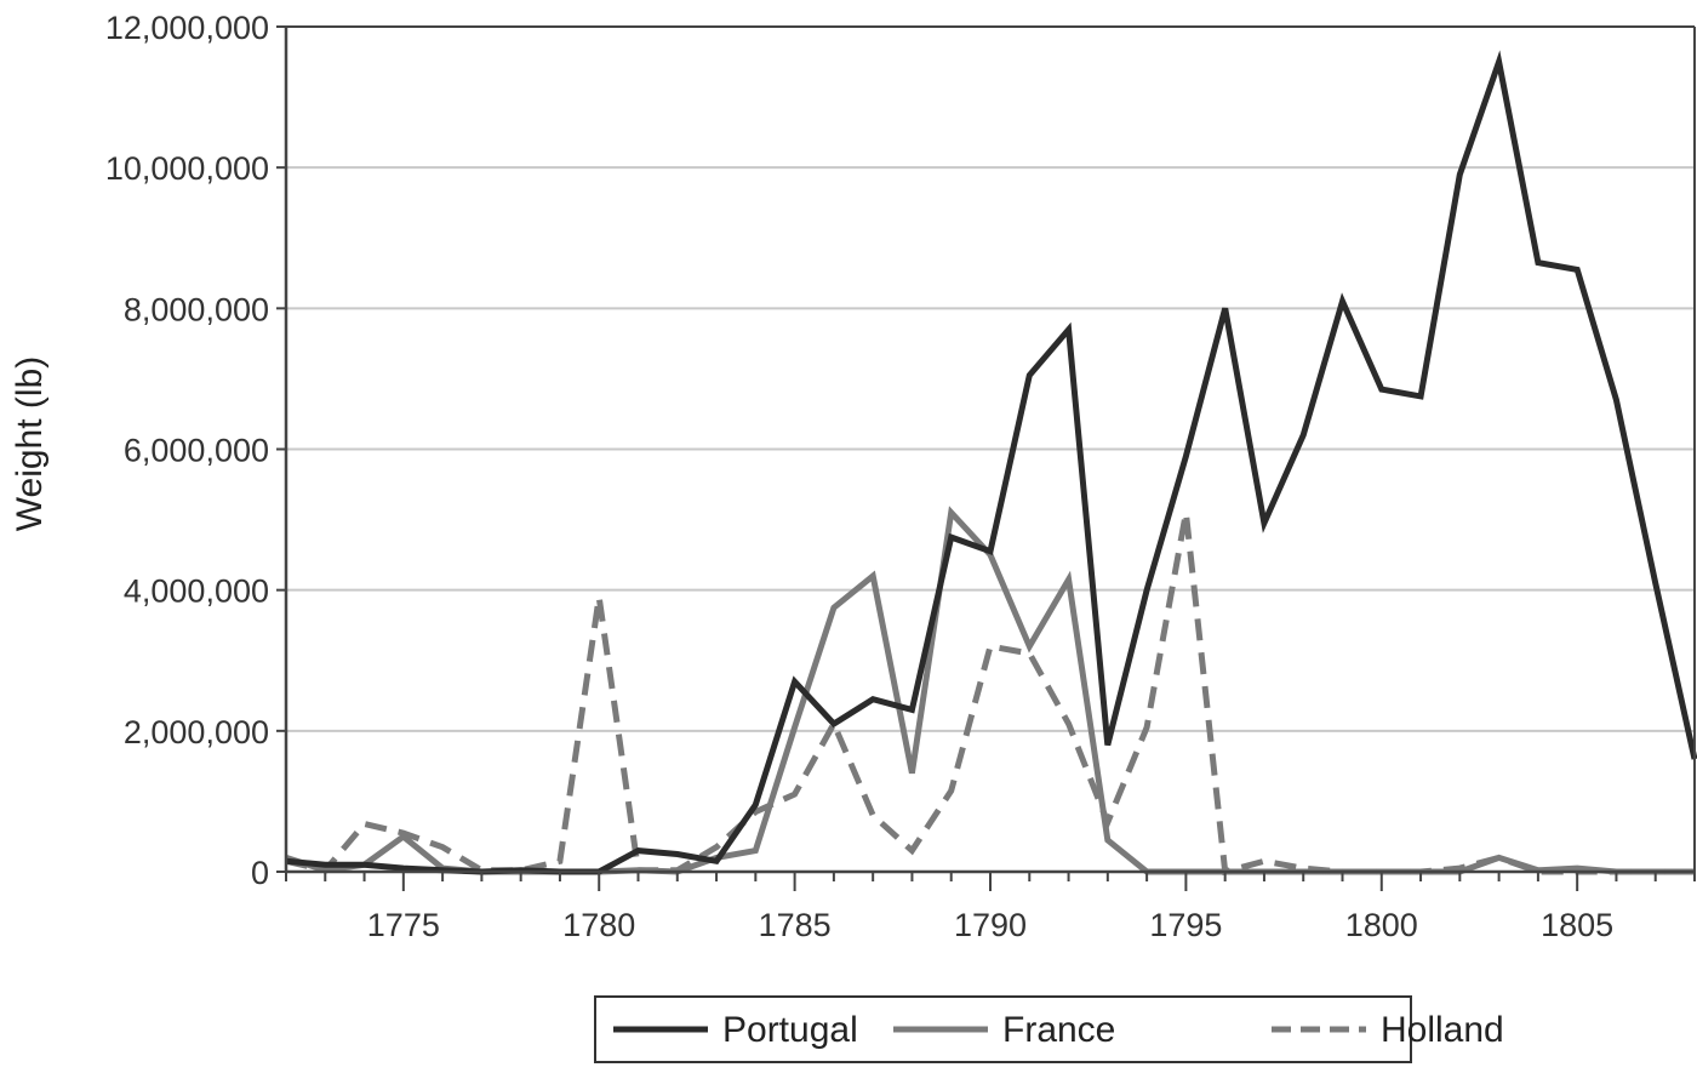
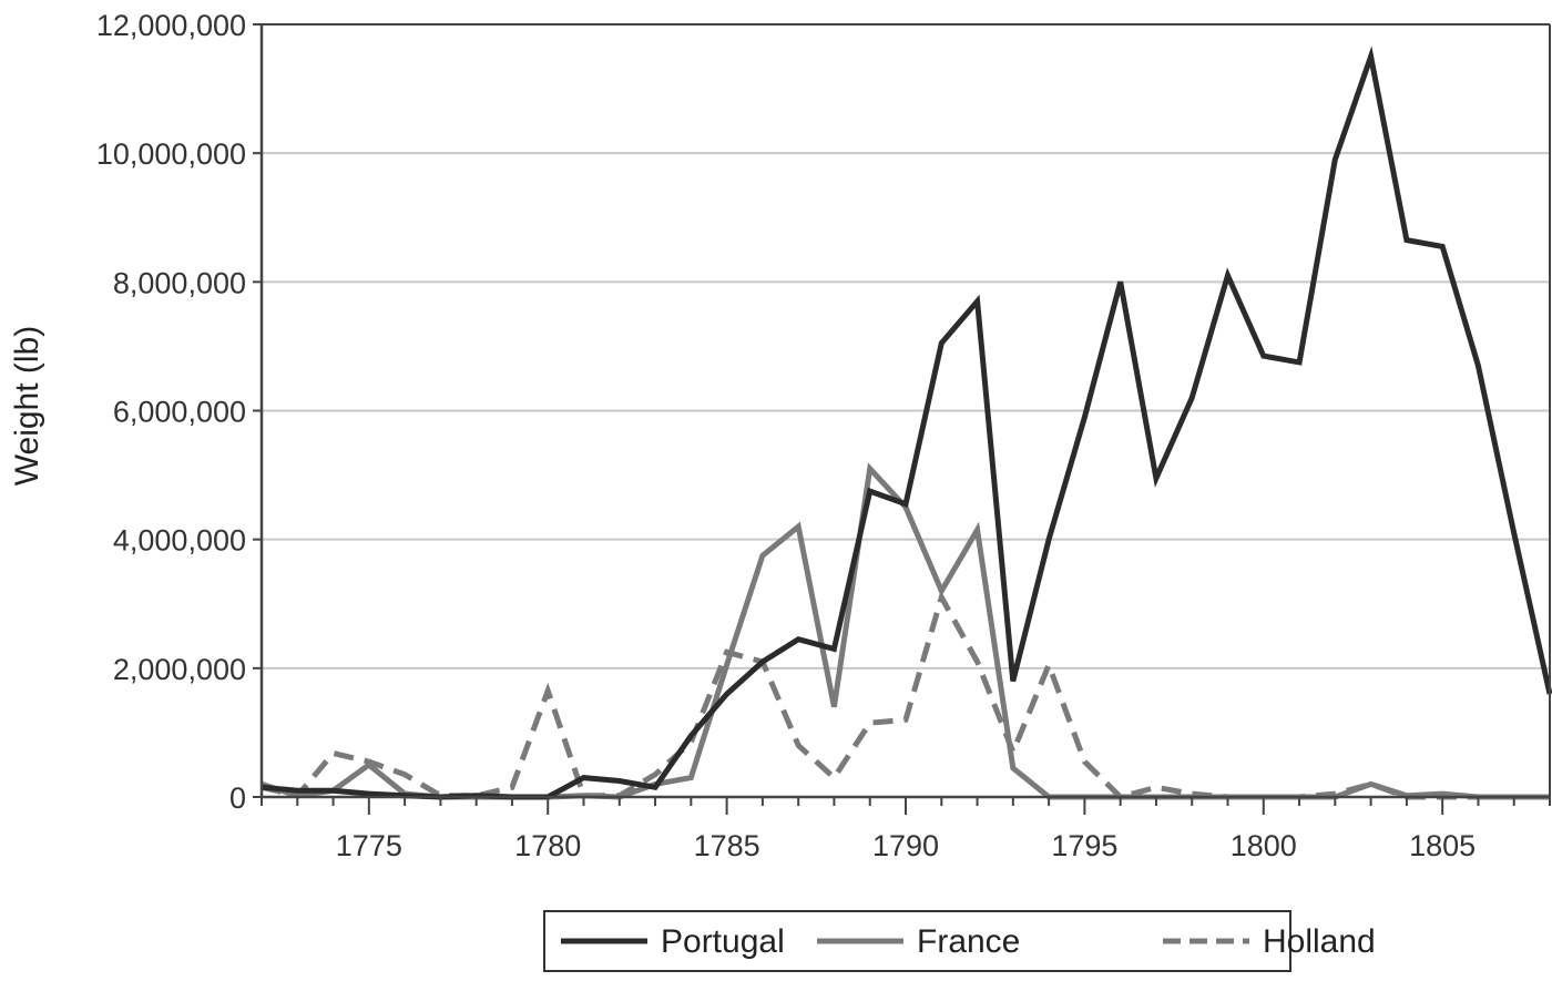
Holland/1780: 3900000 -> 1600000
Portugal/1785: 2700000 -> 1600000
Holland/1785: 1100000 -> 2200000
Holland/1790: 3200000 -> 1200000
Holland/1795: 5100000 -> 600000
